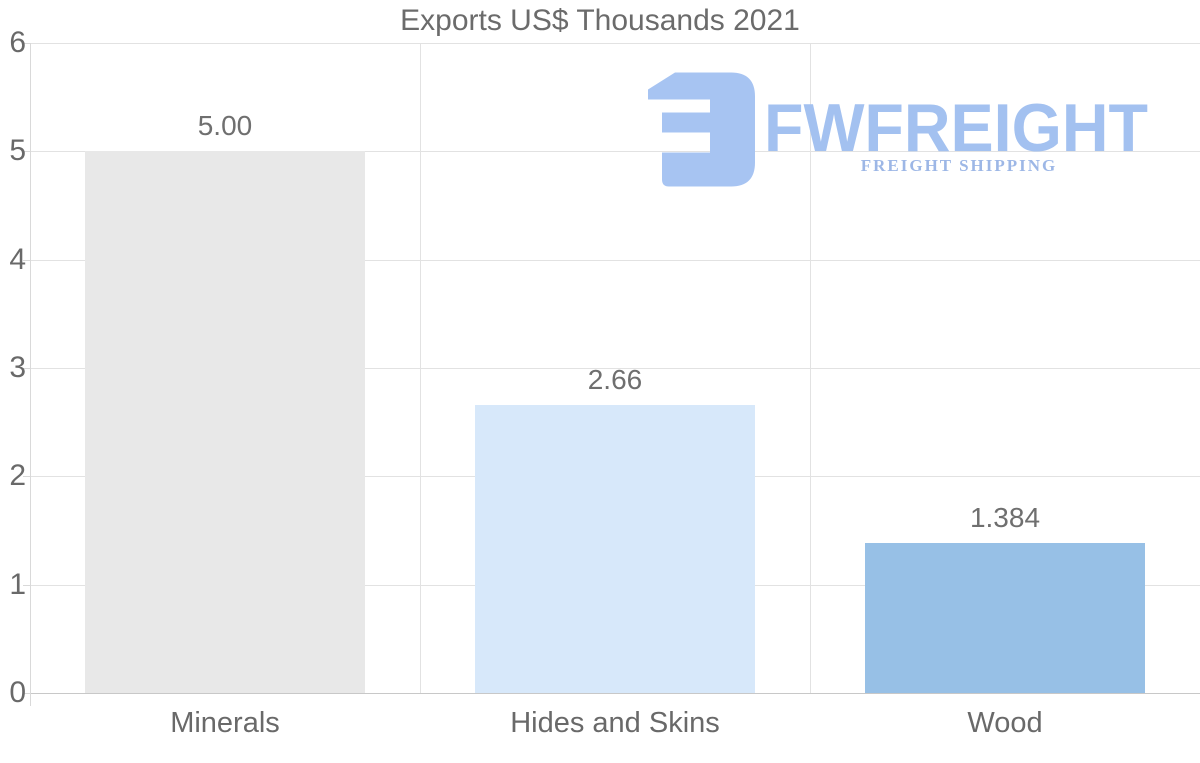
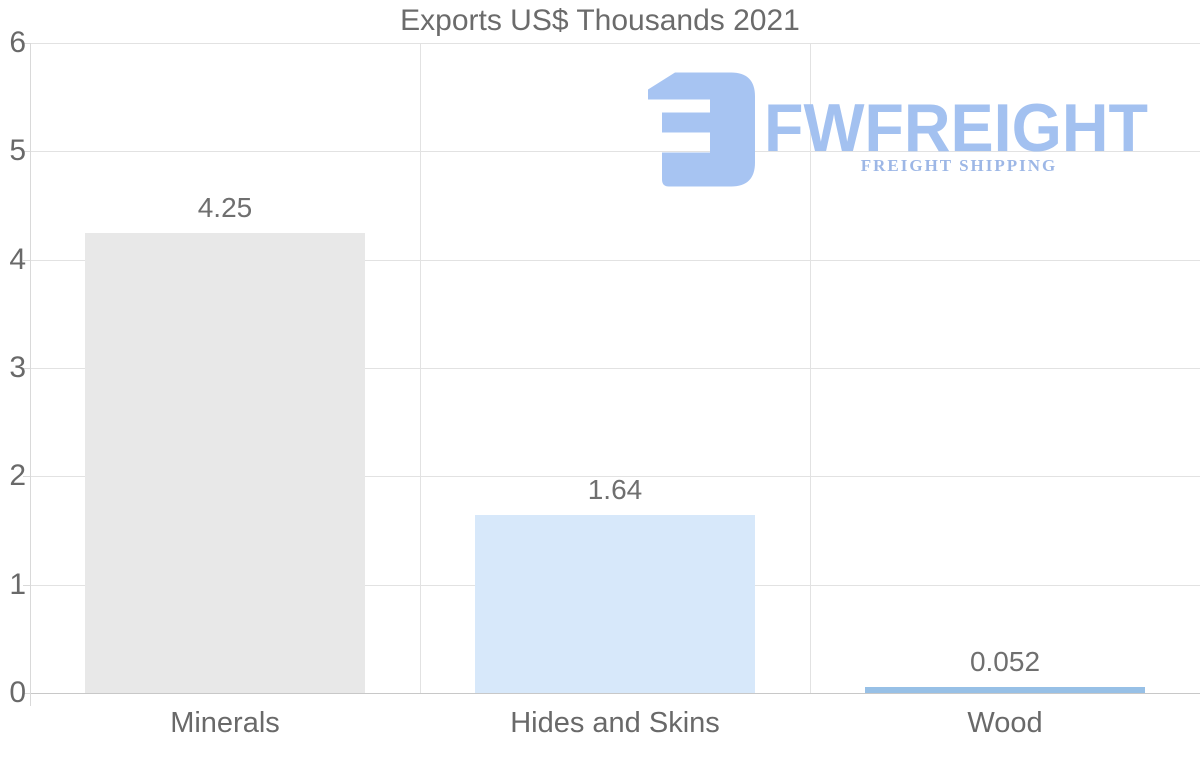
Minerals: 5.00 -> 4.25
Hides and Skins: 2.66 -> 1.64
Wood: 1.384 -> 0.052
